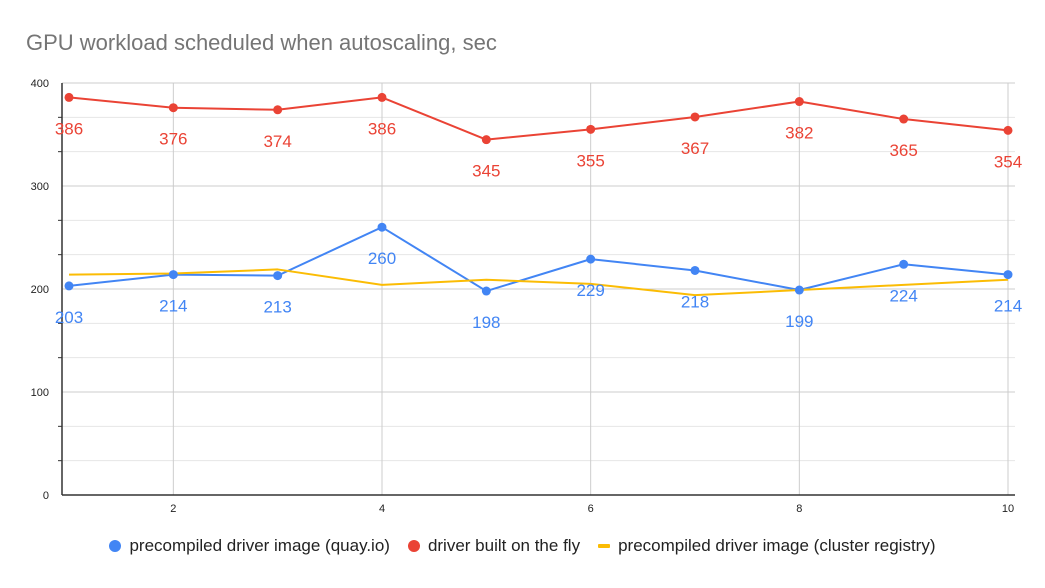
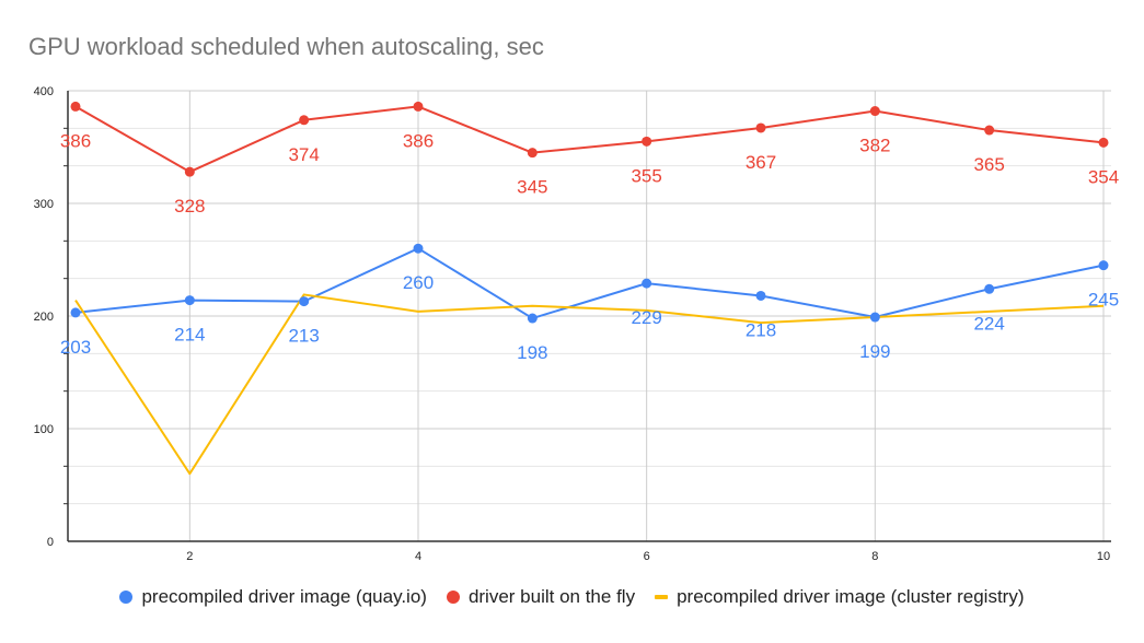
driver built on the fly/2: 376 -> 328
precompiled driver image (cluster registry)/2: 215 -> 60
precompiled driver image (quay.io)/10: 214 -> 245
